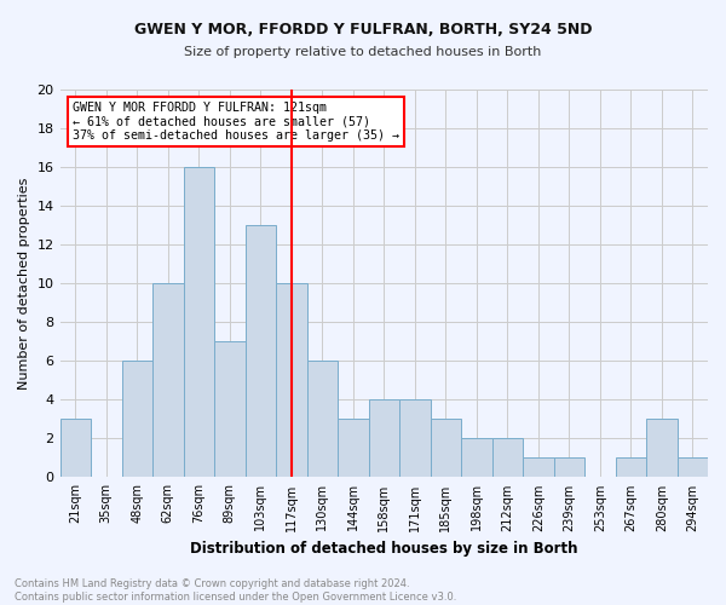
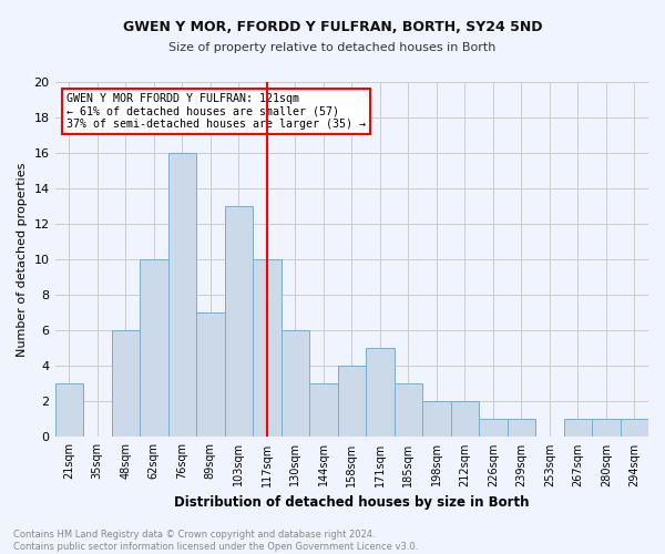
171sqm: 4 -> 5
280sqm: 3 -> 1
